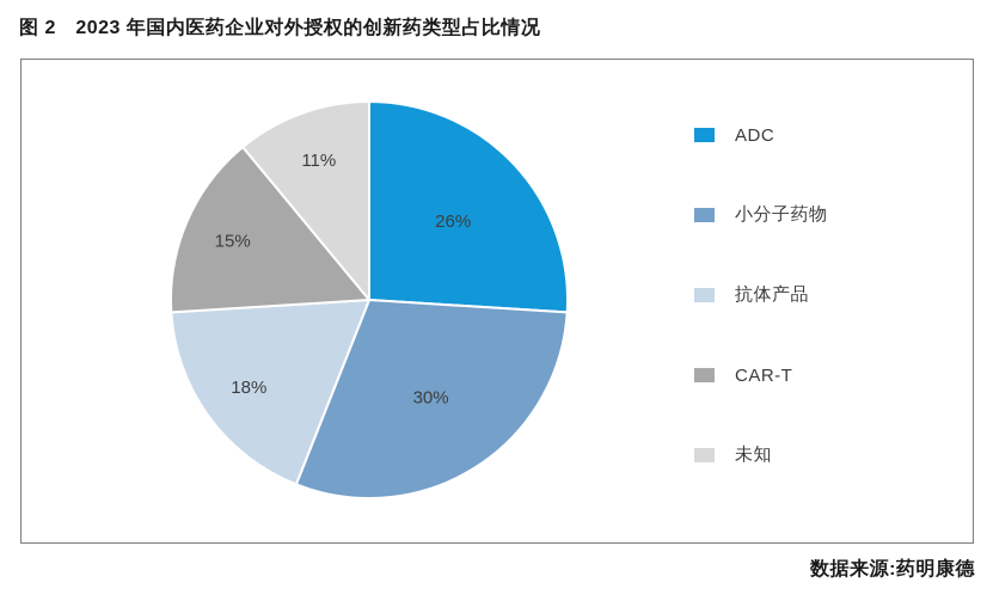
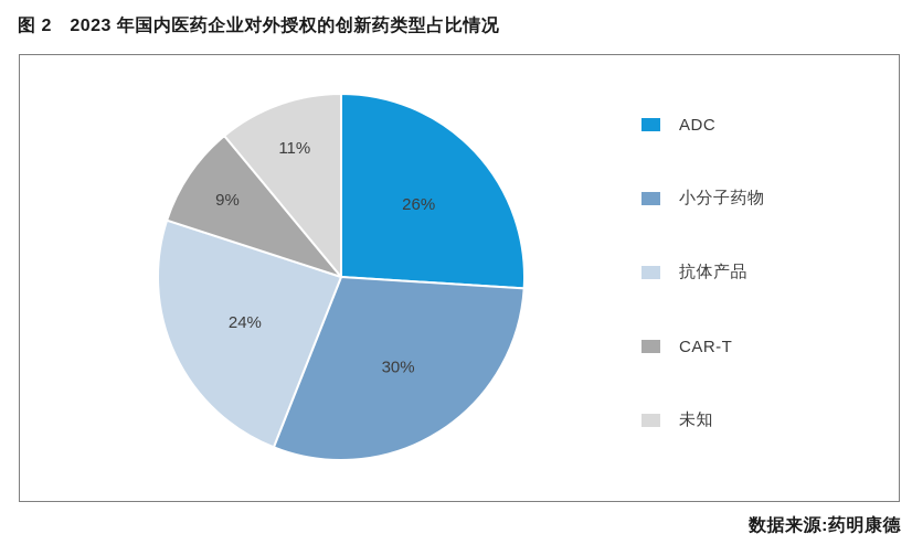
抗体产品: 18% -> 24%
CAR-T: 15% -> 9%
